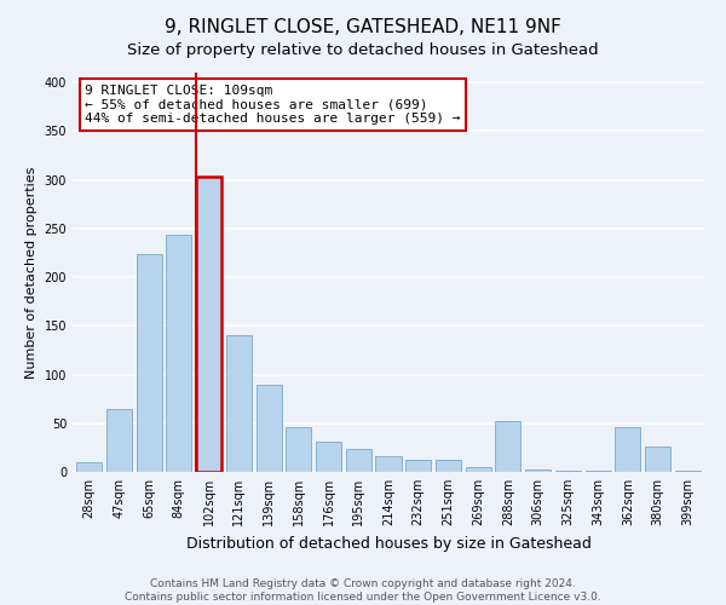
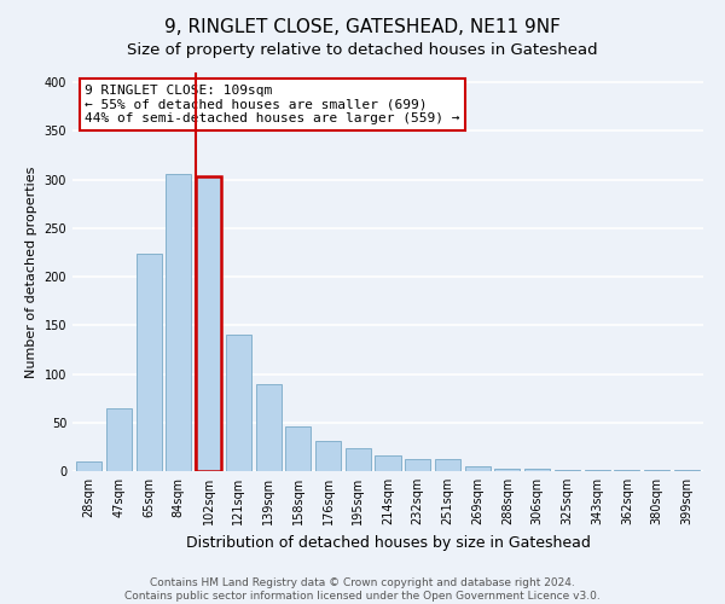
84sqm: 244 -> 306
288sqm: 52 -> 3
362sqm: 46 -> 1
380sqm: 26 -> 1
